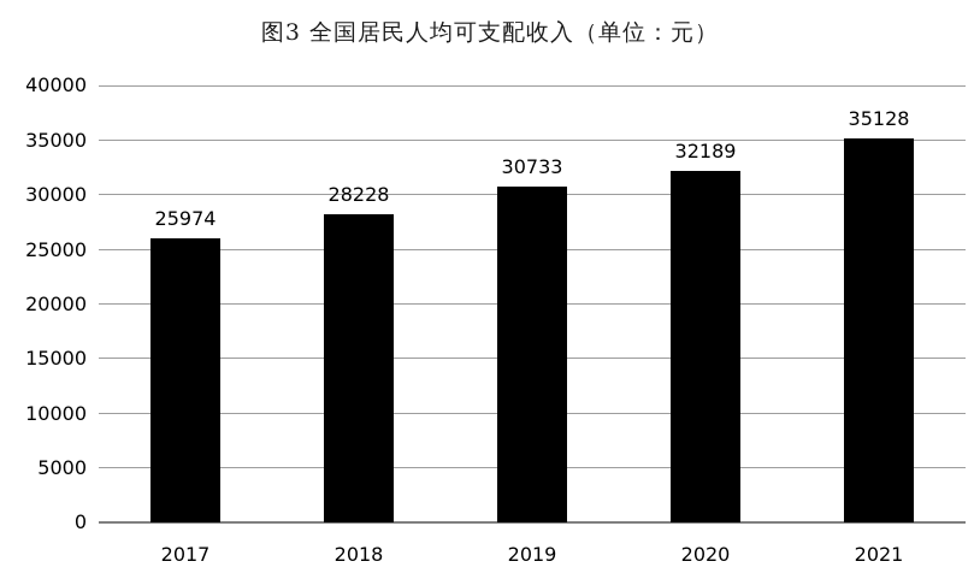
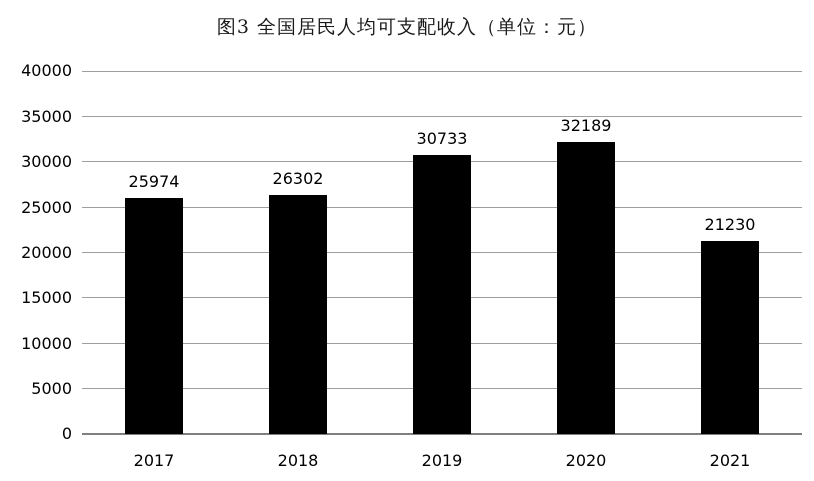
2018: 28228 -> 26302
2021: 35128 -> 21230
